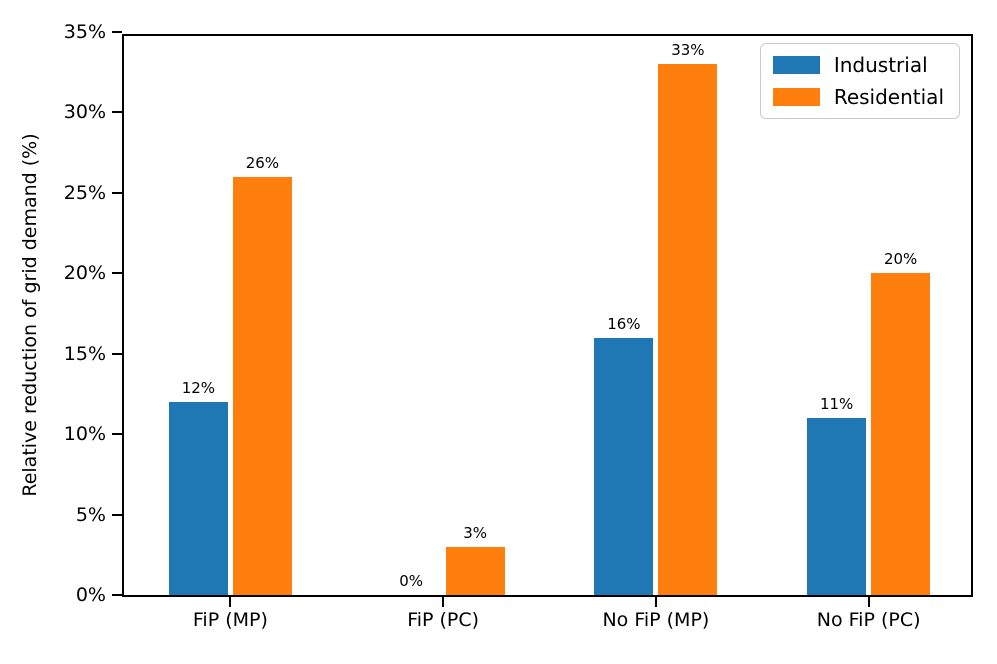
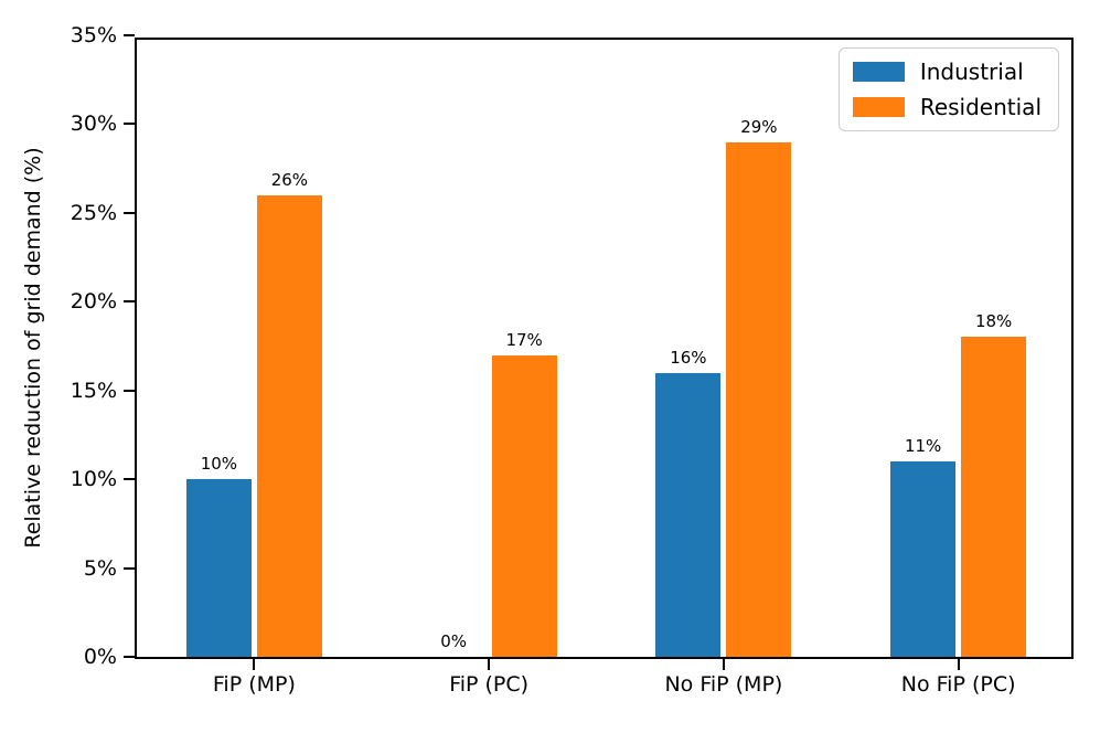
Industrial/FiP (MP): 12% -> 10%
Residential/FiP (PC): 3% -> 17%
Residential/No FiP (MP): 33% -> 29%
Residential/No FiP (PC): 20% -> 18%
